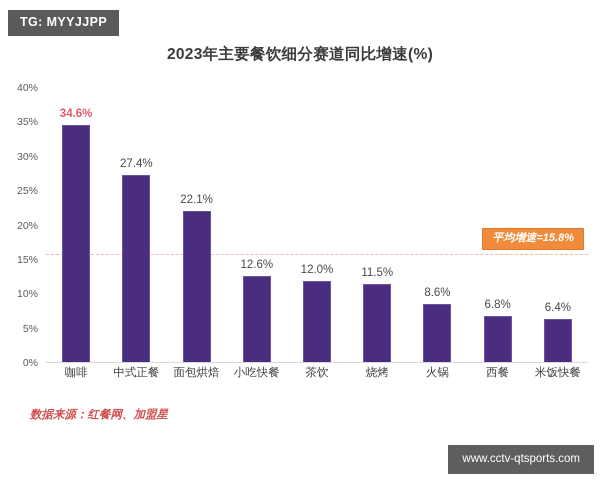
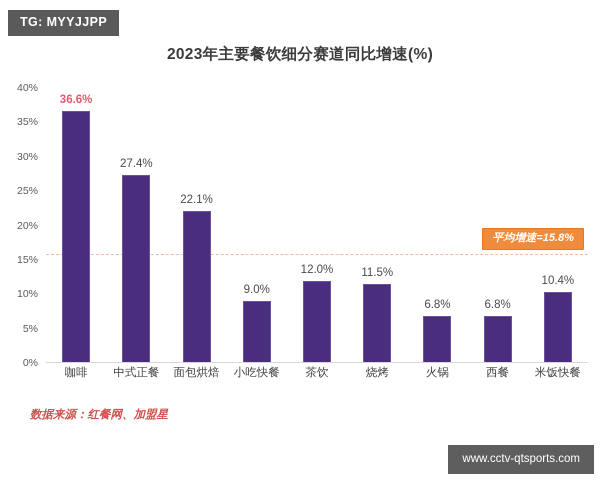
咖啡: 34.6% -> 36.6%
小吃快餐: 12.6% -> 9.0%
火锅: 8.6% -> 6.8%
米饭快餐: 6.4% -> 10.4%
